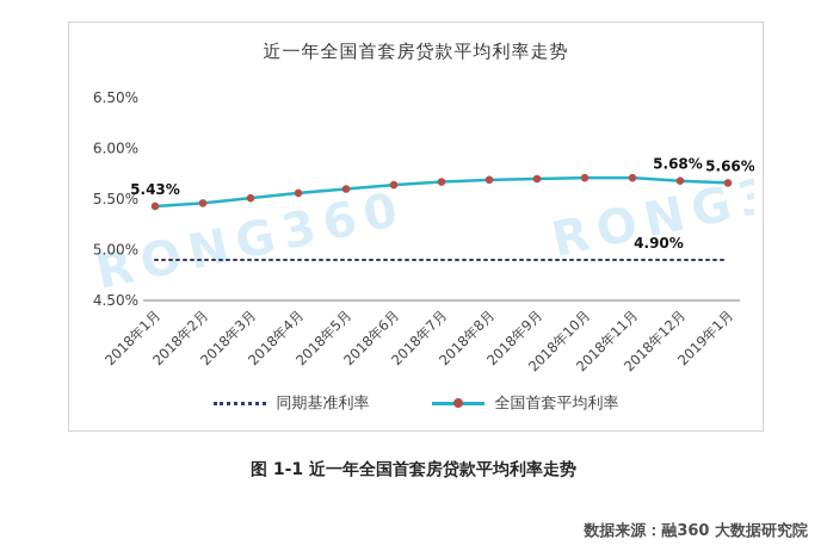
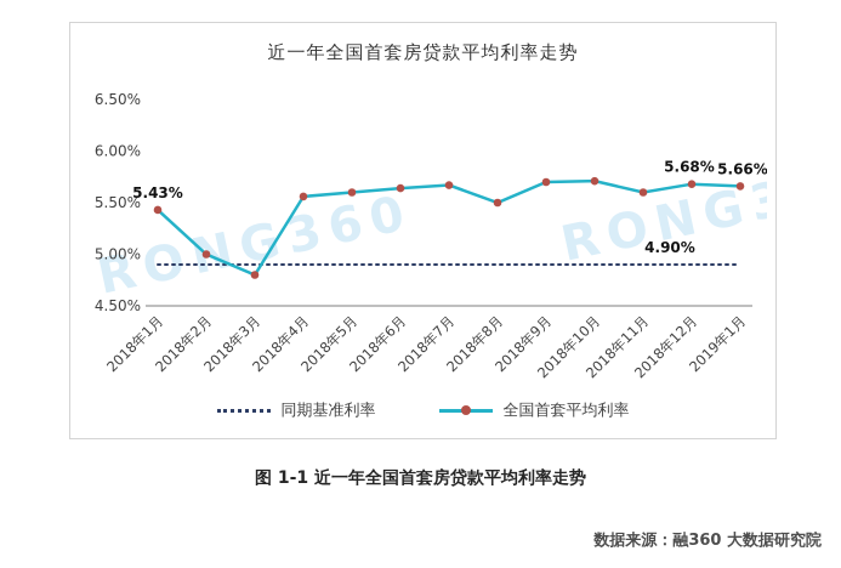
全国首套平均利率/2018年2月: 5.5% -> 5.0%
全国首套平均利率/2018年3月: 5.5% -> 4.8%
全国首套平均利率/2018年8月: 5.7% -> 5.5%
全国首套平均利率/2018年11月: 5.7% -> 5.6%
